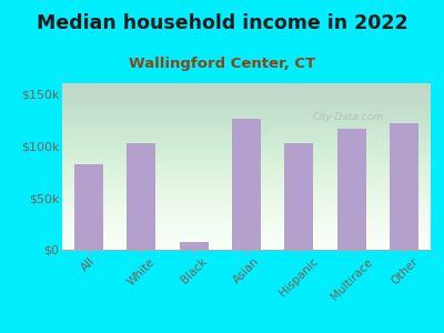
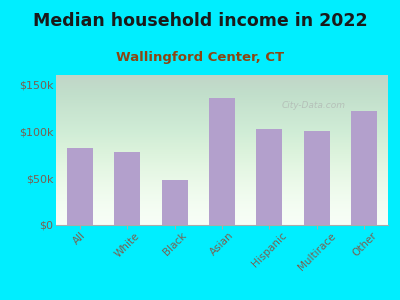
White: $102k -> $78k
Black: $8k -> $48k
Asian: $126k -> $135k
Multirace: $116k -> $100k
